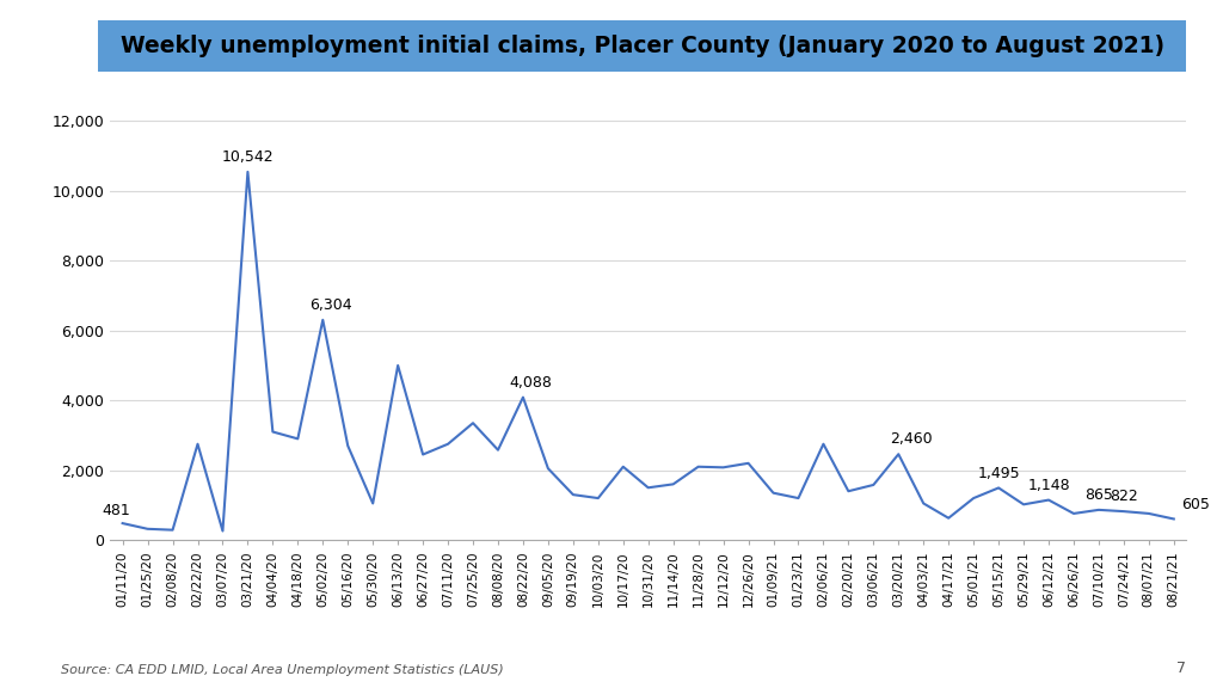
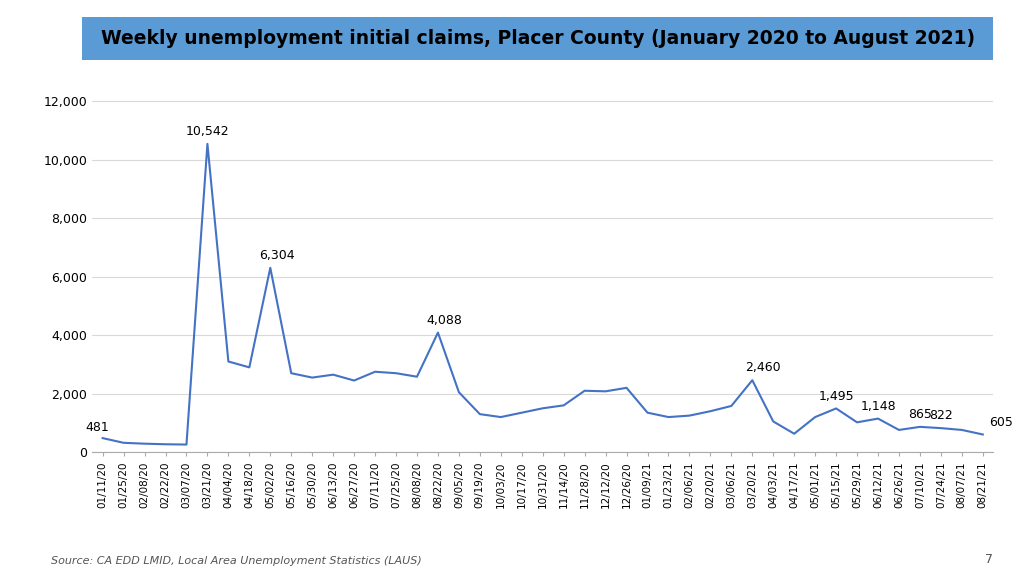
02/22/20: 2,750 -> 270
05/30/20: 1,050 -> 2,550
06/13/20: 5,000 -> 2,650
07/25/20: 3,350 -> 2,700
10/17/20: 2,100 -> 1,350
02/06/21: 2,750 -> 1,250
